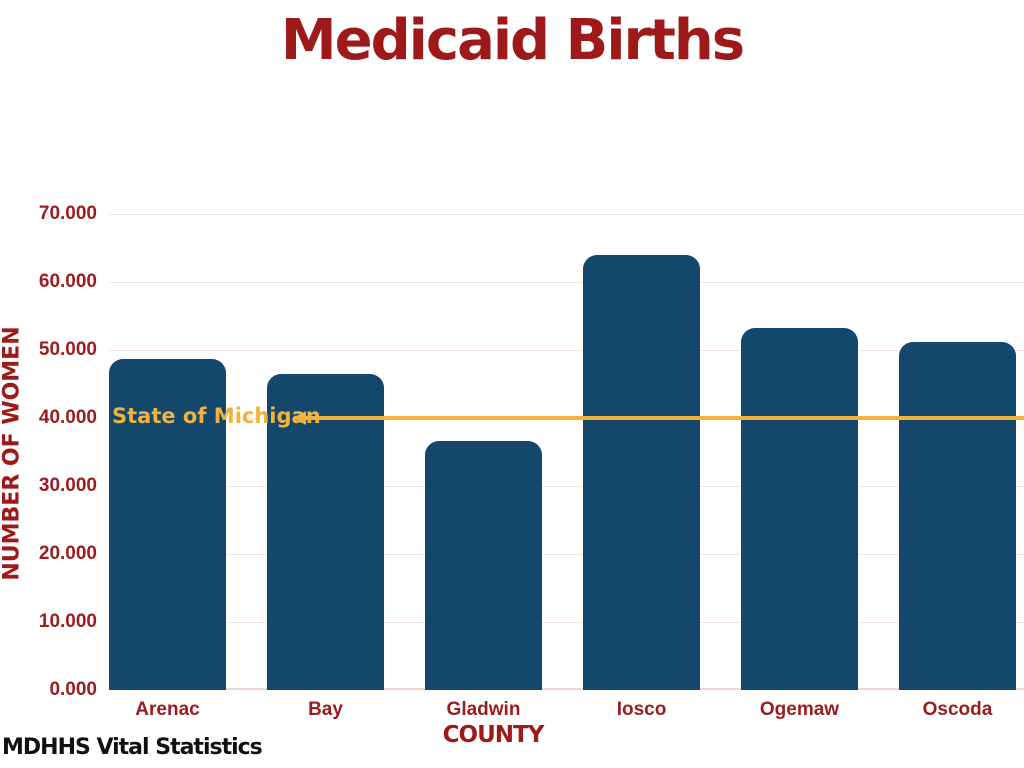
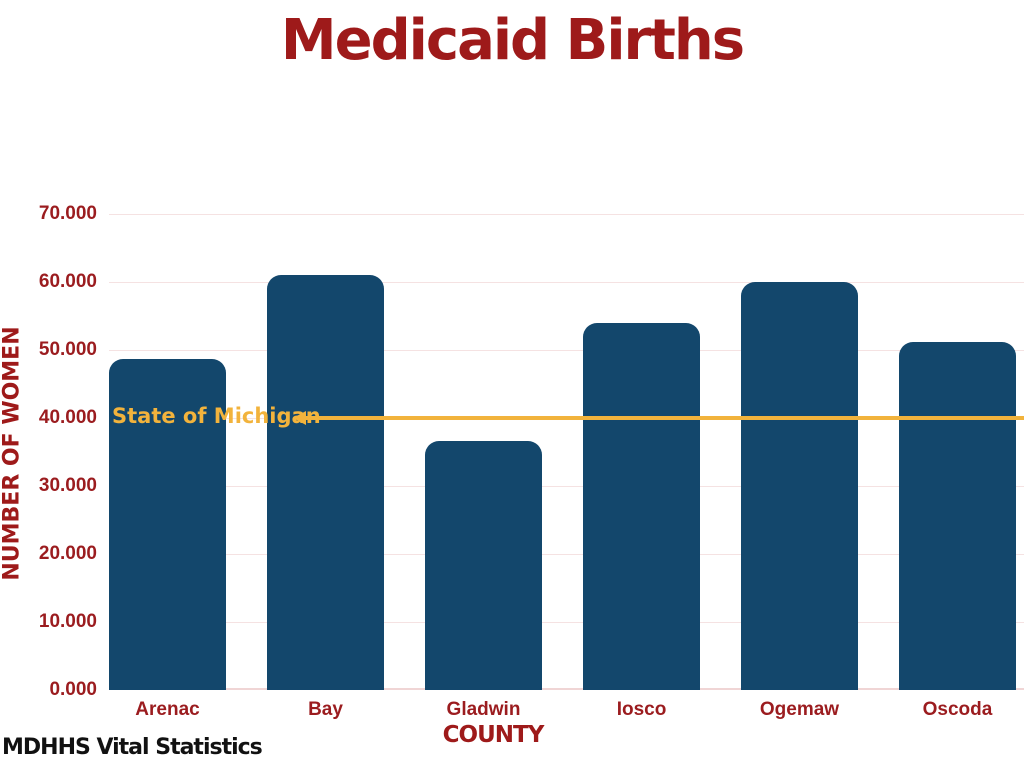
Bay: 46000 -> 61000
Iosco: 64000 -> 54000
Ogemaw: 53000 -> 60000
